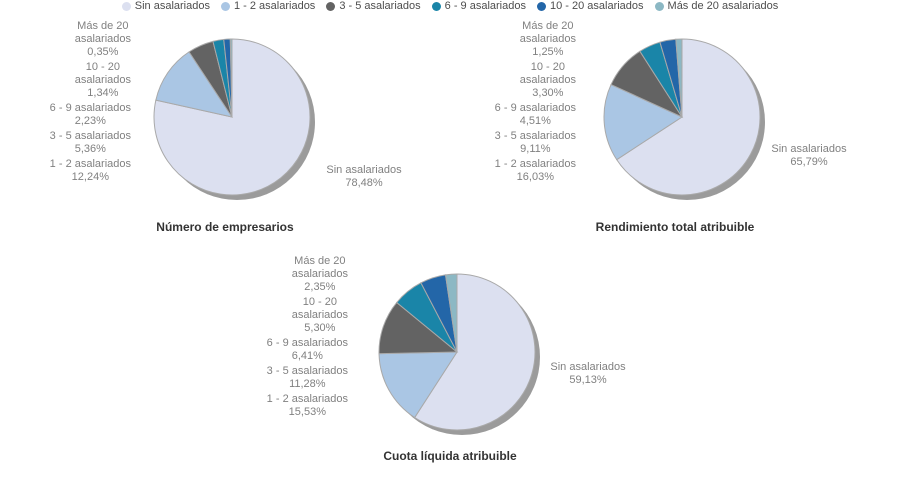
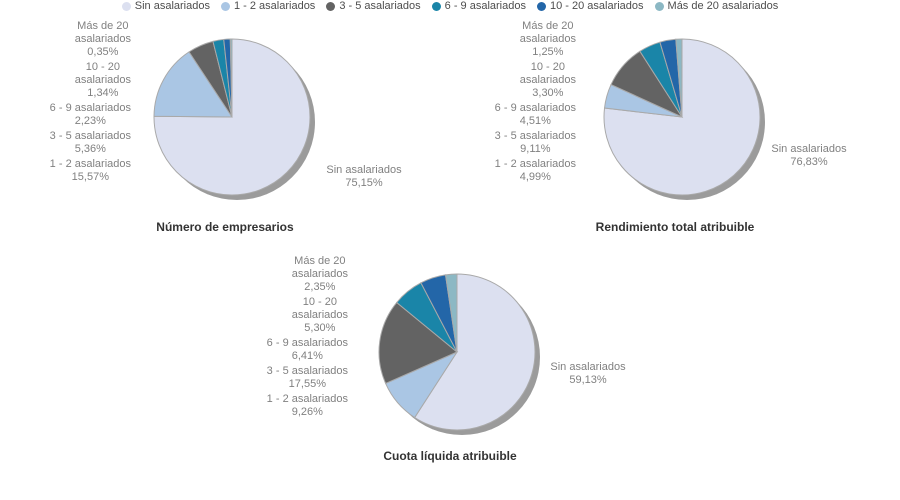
Número de empresarios/Sin asalariados: 78,48% -> 75,15%
Número de empresarios/1 - 2 asalariados: 12,24% -> 15,57%
Rendimiento total atribuible/Sin asalariados: 65,79% -> 76,83%
Rendimiento total atribuible/1 - 2 asalariados: 16,03% -> 4,99%
Cuota líquida atribuible/1 - 2 asalariados: 15,53% -> 9,26%
Cuota líquida atribuible/3 - 5 asalariados: 11,28% -> 17,55%
